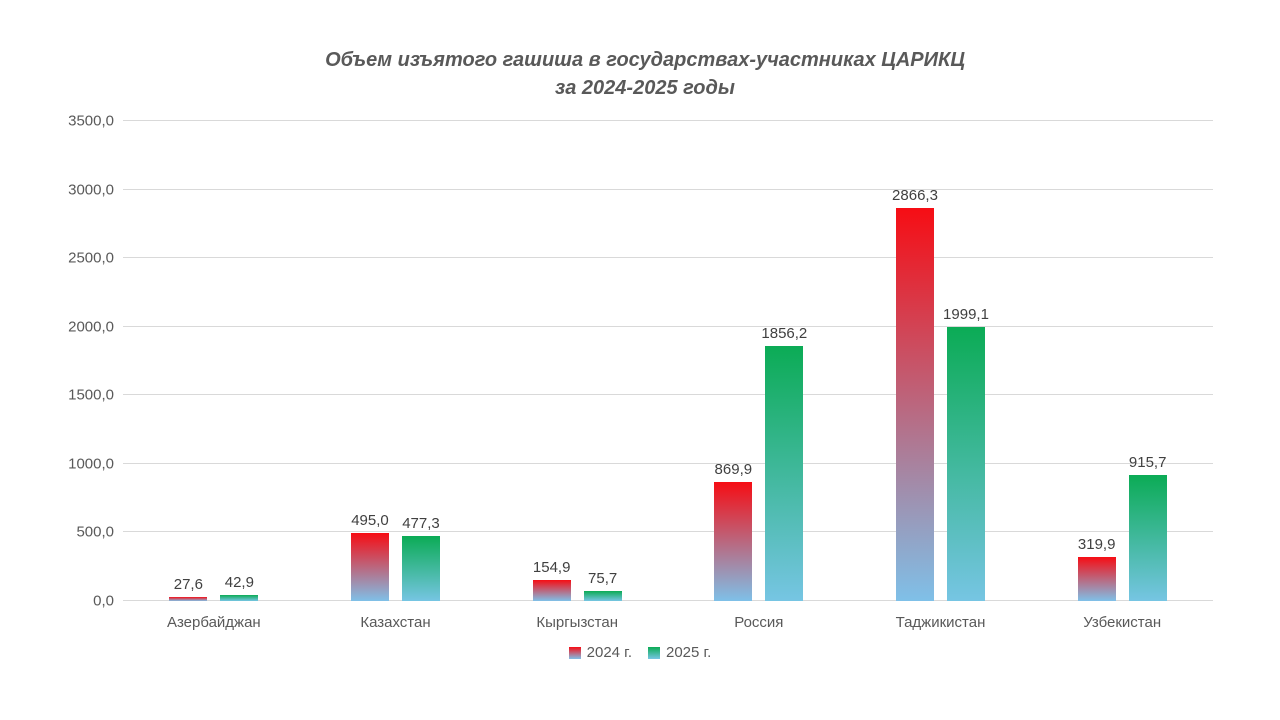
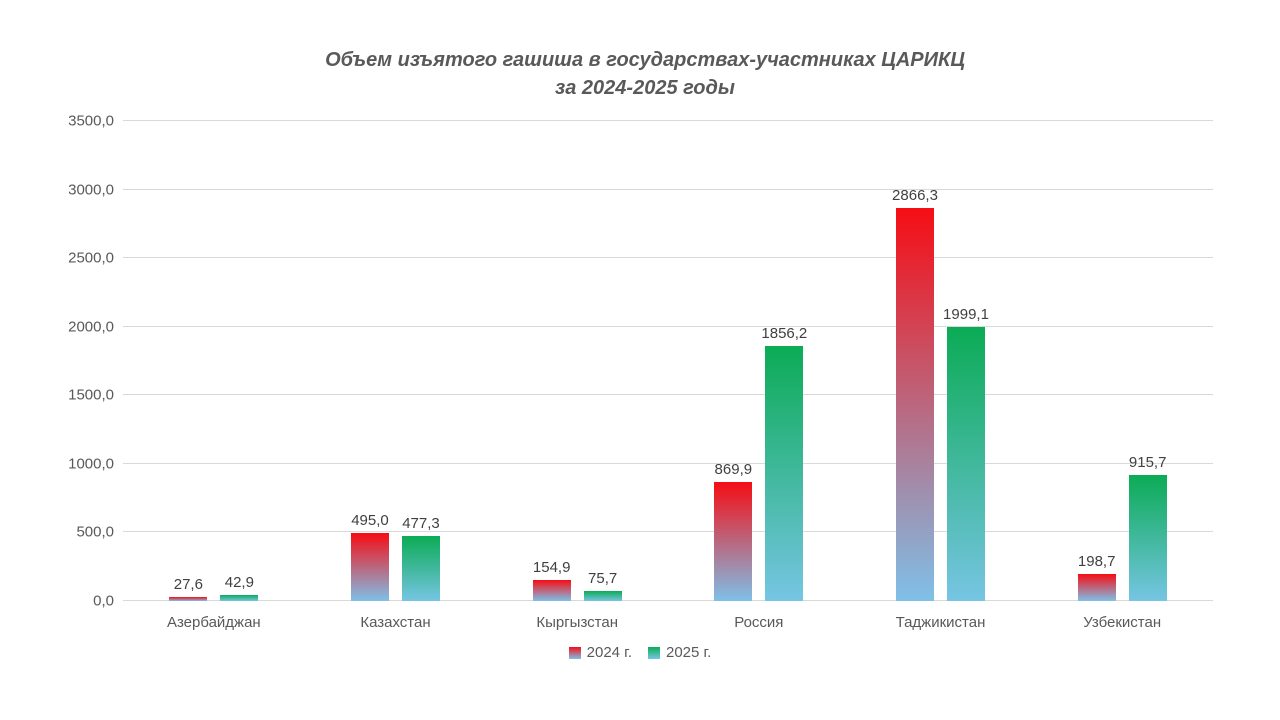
2024 г./Узбекистан: 319,9 -> 198,7
